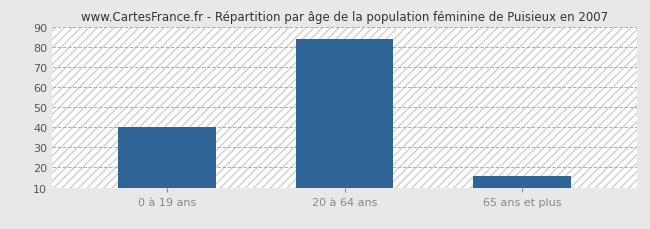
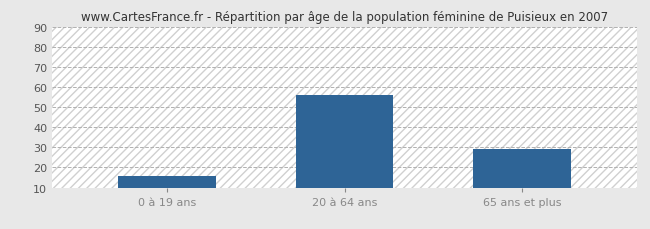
0 à 19 ans: 40 -> 16
20 à 64 ans: 84 -> 56
65 ans et plus: 16 -> 29
